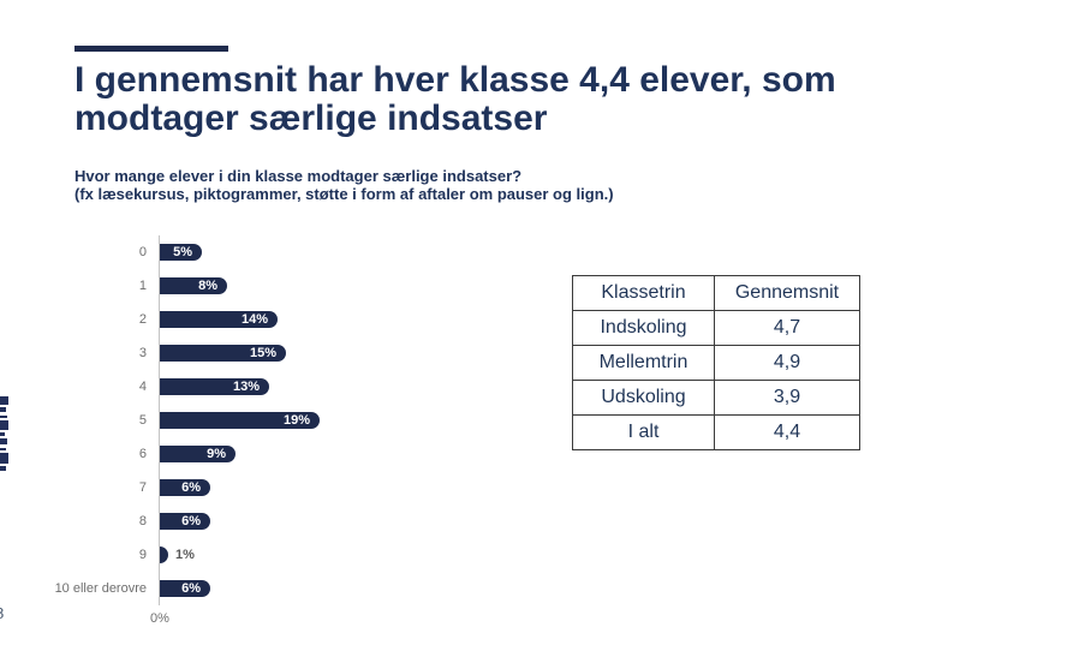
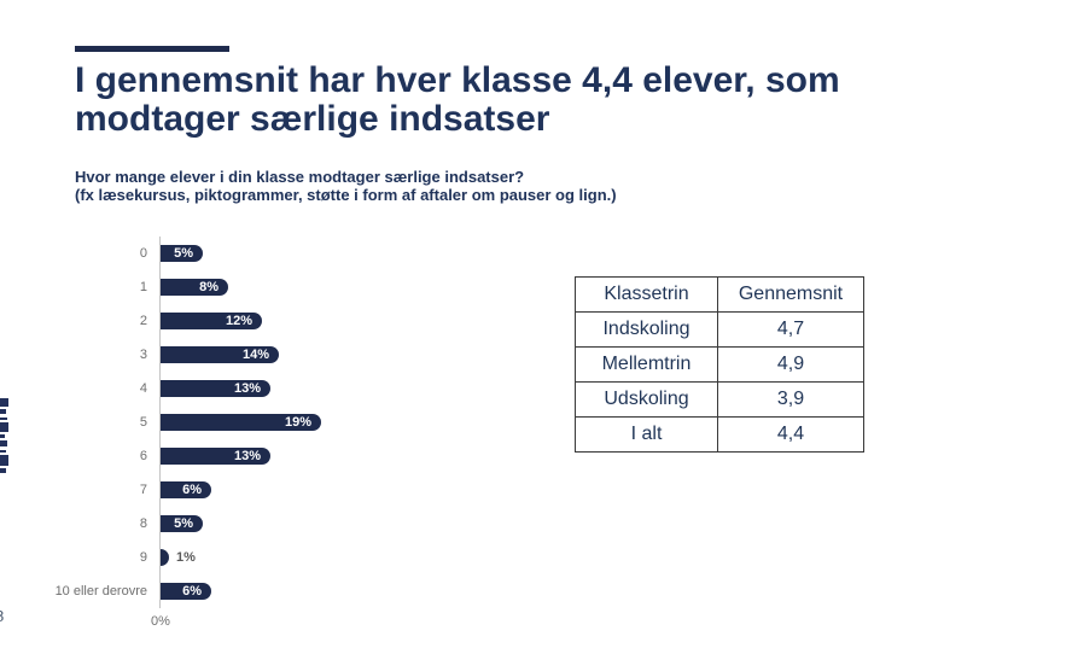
2: 14% -> 12%
3: 15% -> 14%
6: 9% -> 13%
8: 6% -> 5%
